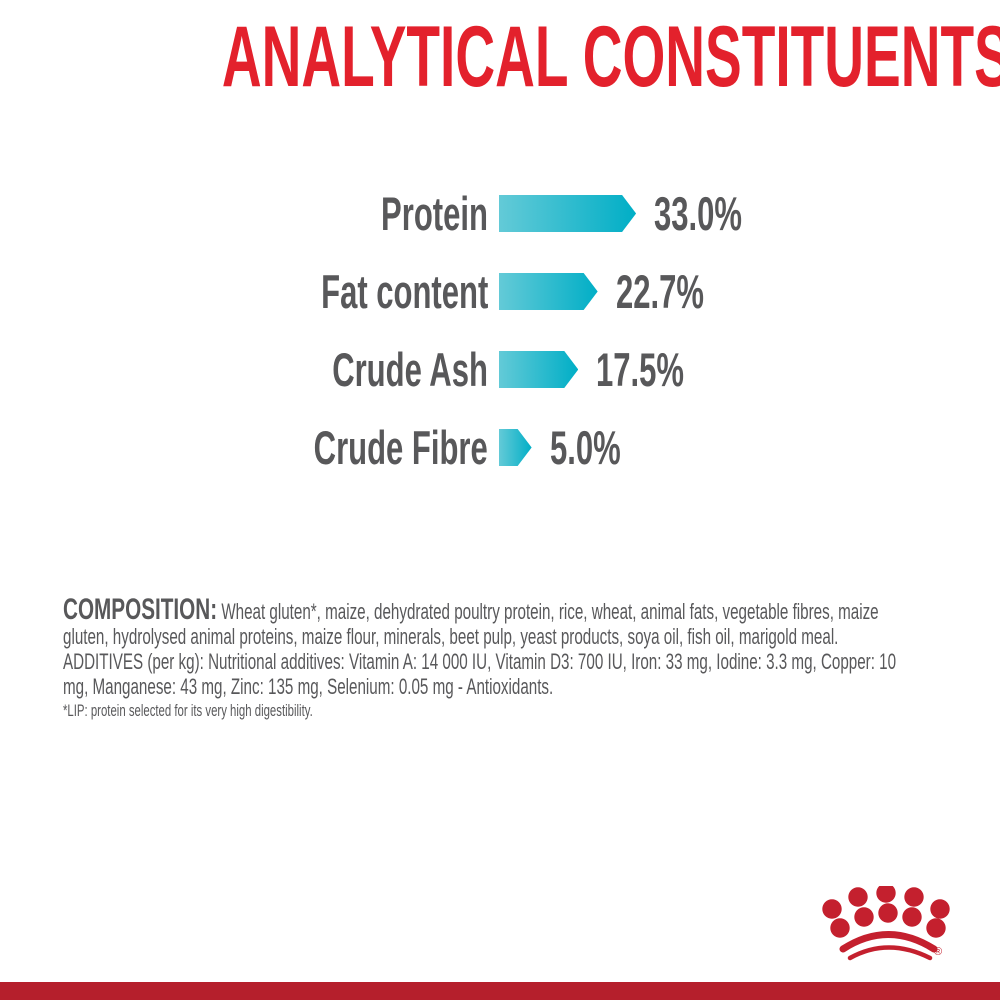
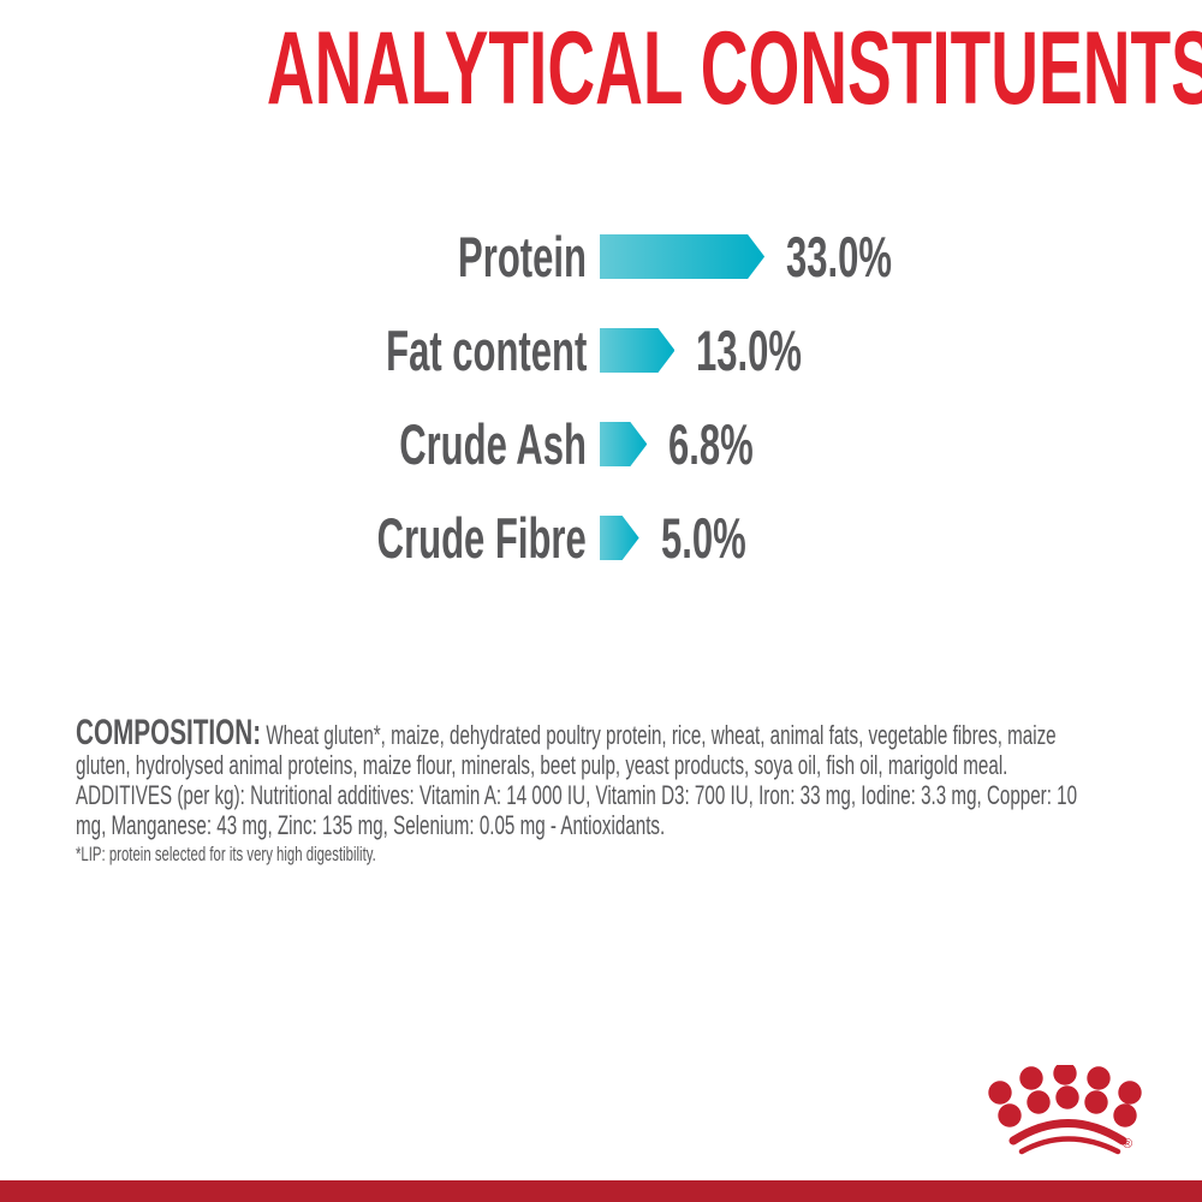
Fat content: 22.7% -> 13.0%
Crude Ash: 17.5% -> 6.8%
